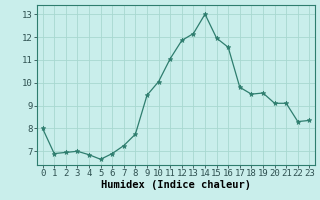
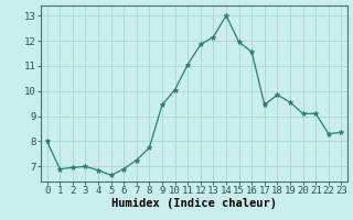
17: 9.80 -> 9.45
18: 9.50 -> 9.85
